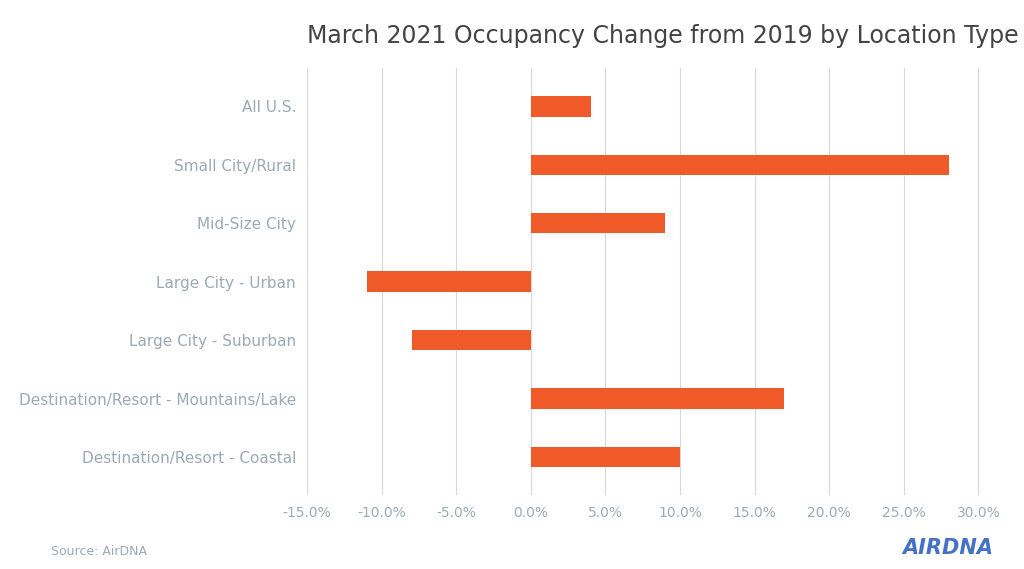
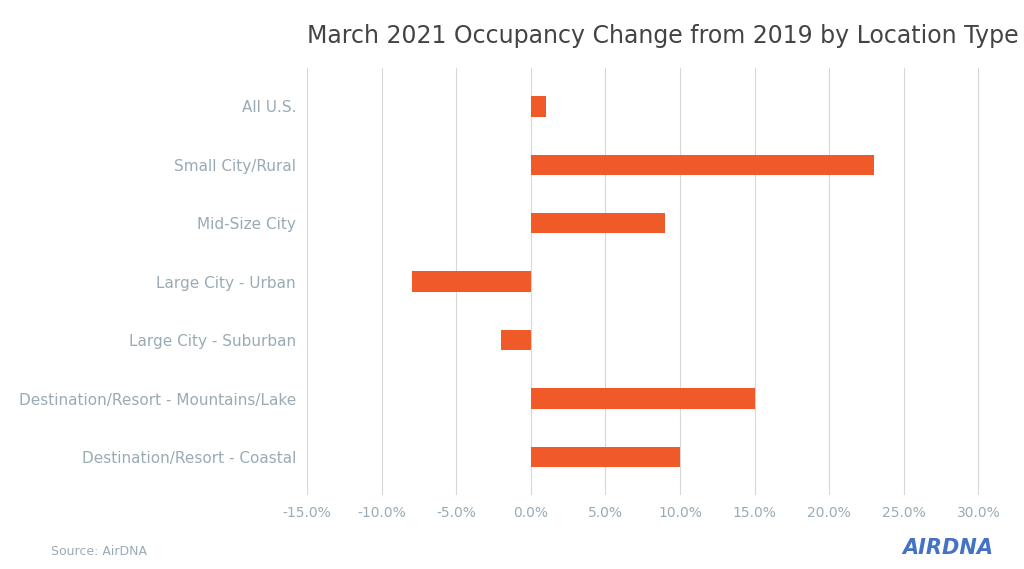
All U.S.: 4% -> 1%
Small City/Rural: 28% -> 23%
Large City - Urban: -11% -> -8%
Large City - Suburban: -8% -> -2%
Destination/Resort - Mountains/Lake: 17% -> 15%
